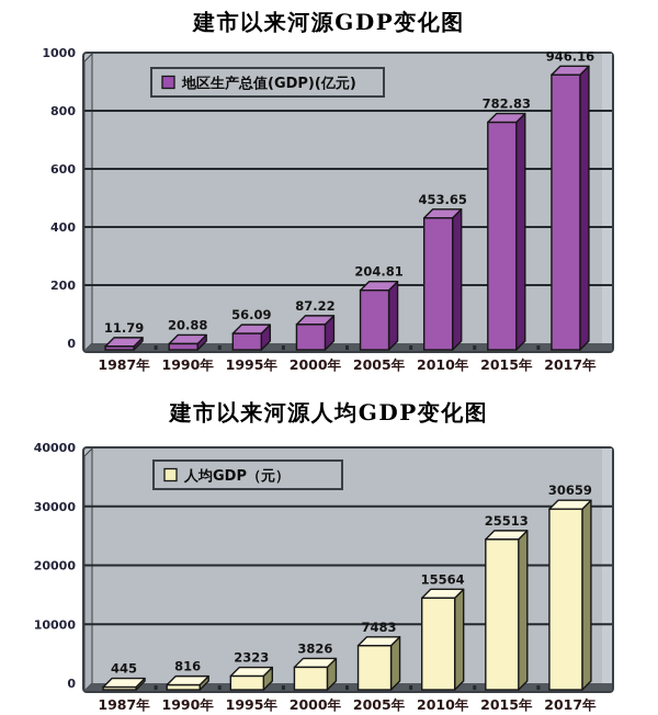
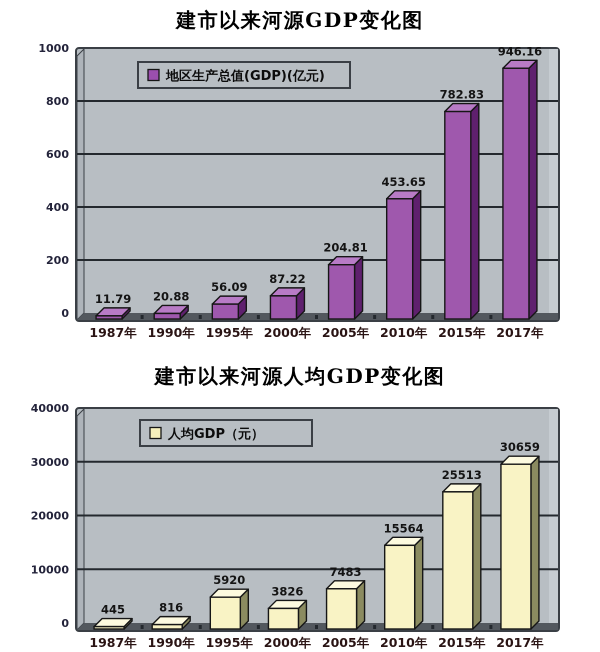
建市以来河源人均GDP变化图/1995年: 2323 -> 5920
